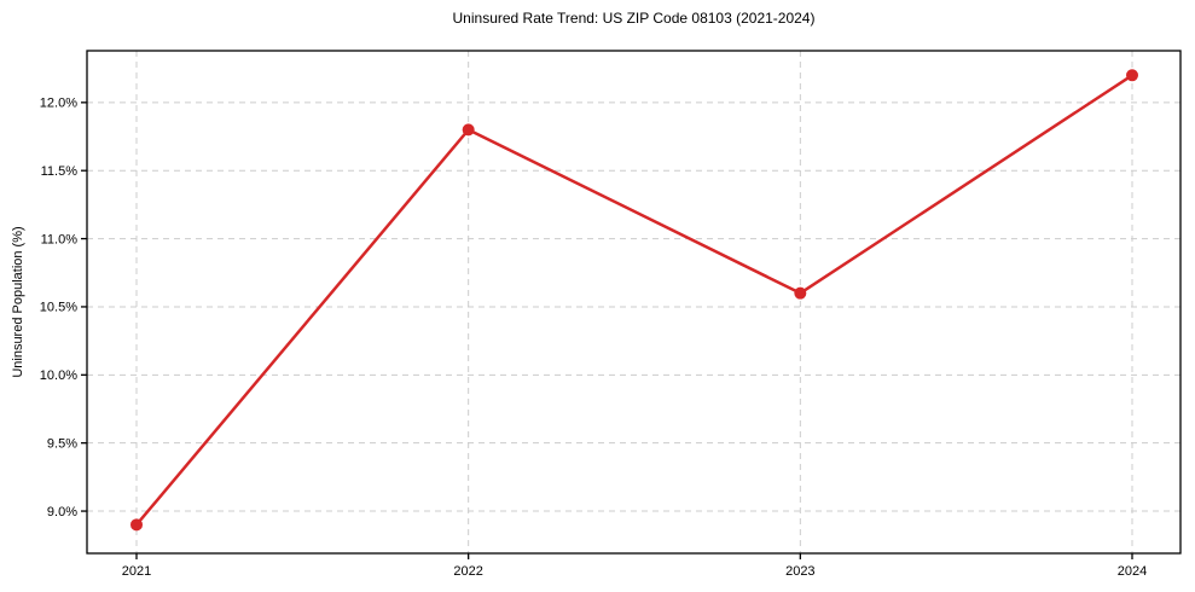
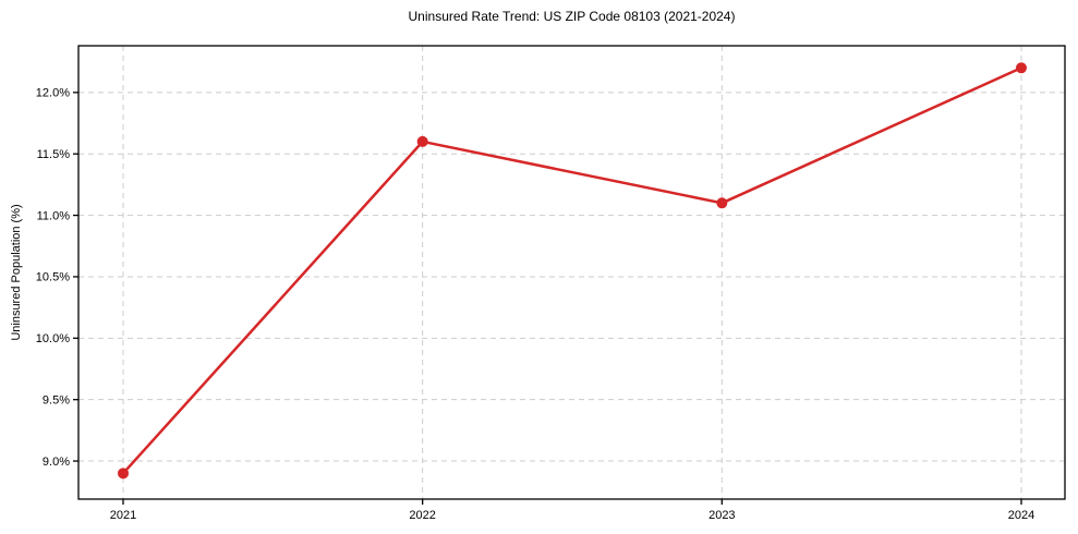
2022: 11.8% -> 11.6%
2023: 10.6% -> 11.1%
